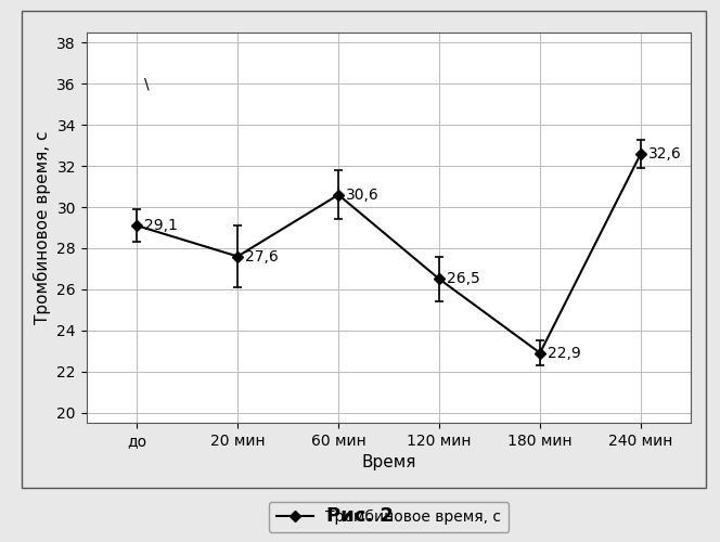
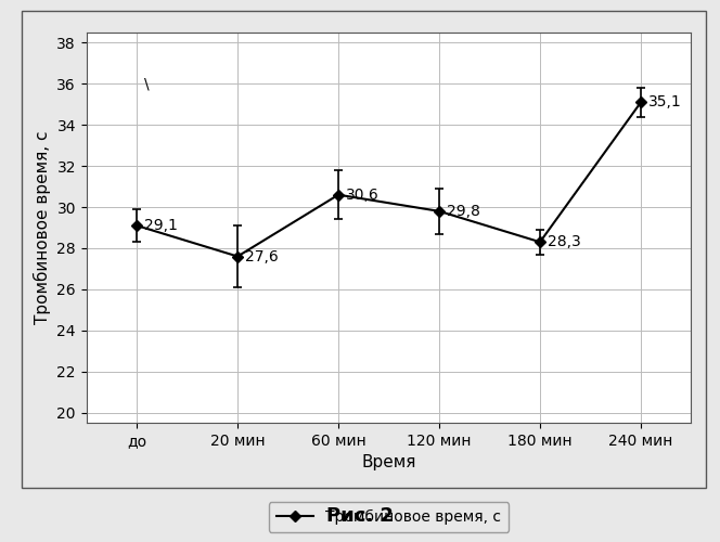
120 мин: 26,5 -> 29,8
180 мин: 22,9 -> 28,3
240 мин: 32,6 -> 35,1
